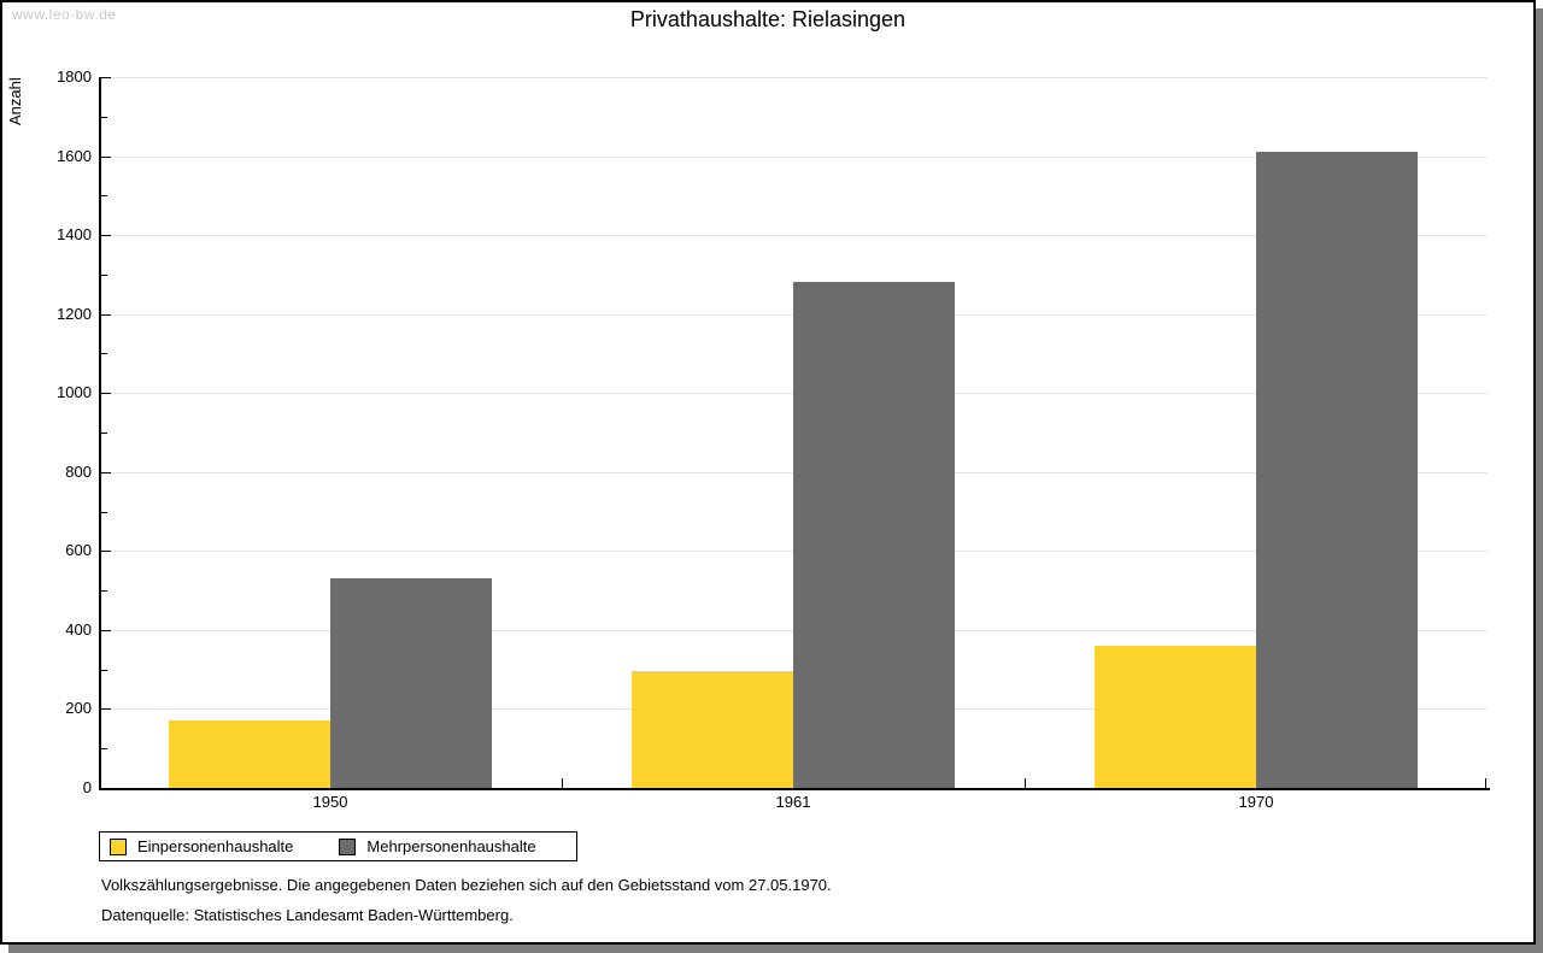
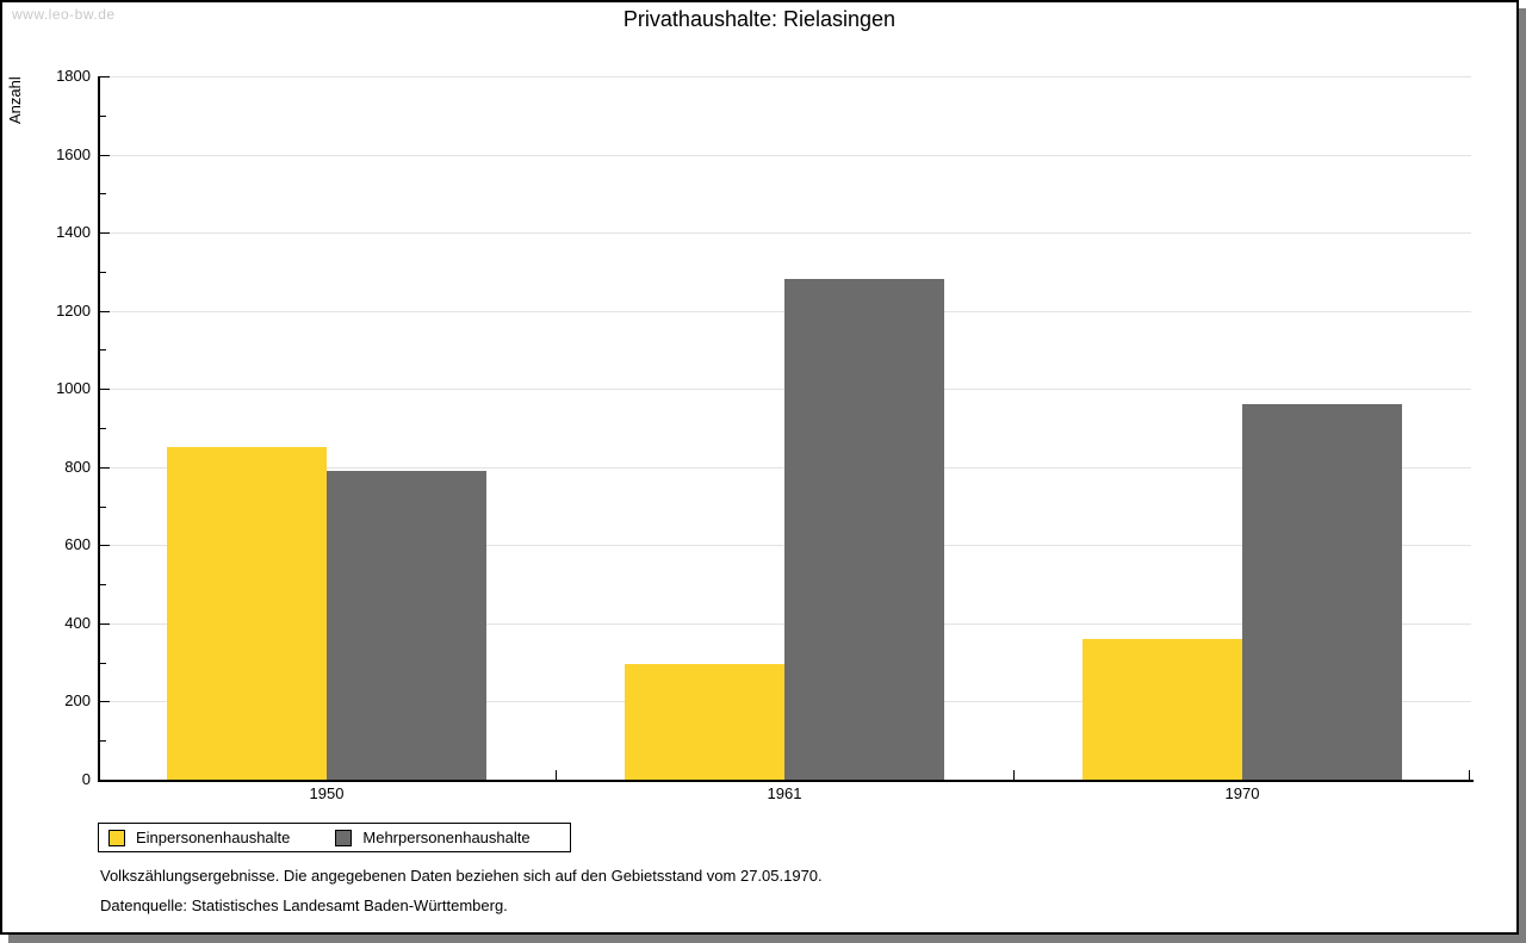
Einpersonenhaushalte/1950: 170 -> 850
Mehrpersonenhaushalte/1950: 530 -> 790
Mehrpersonenhaushalte/1970: 1610 -> 960
